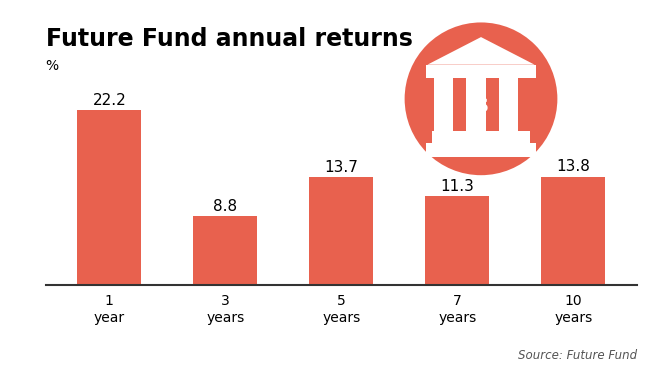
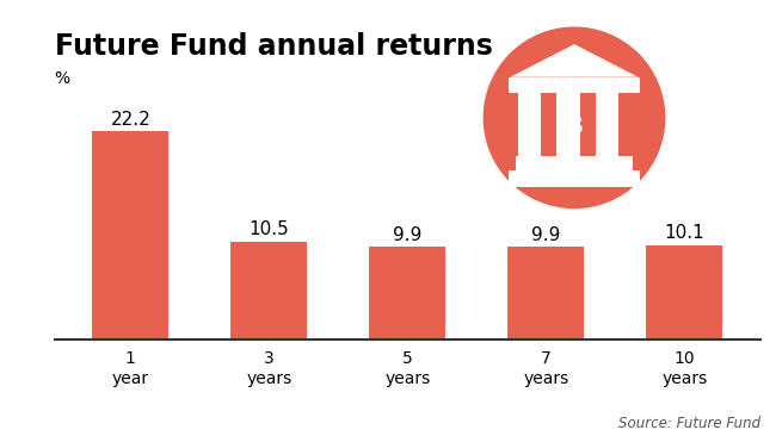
3 years: 8.8 -> 10.5
5 years: 13.7 -> 9.9
7 years: 11.3 -> 9.9
10 years: 13.8 -> 10.1
